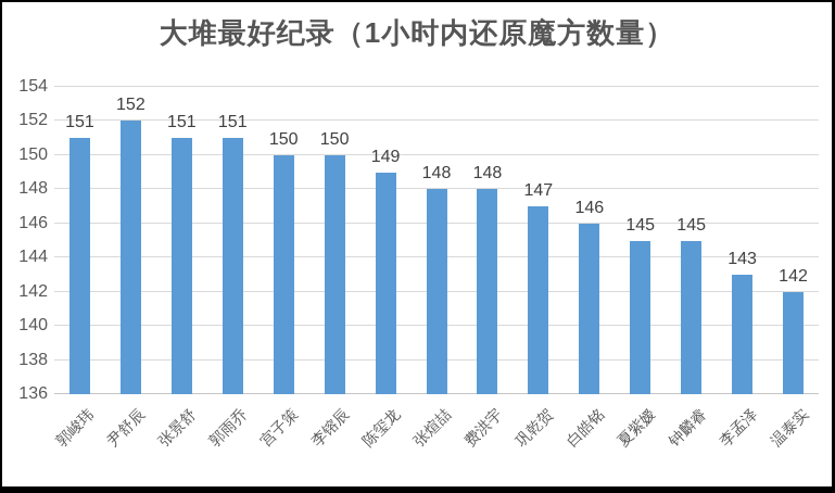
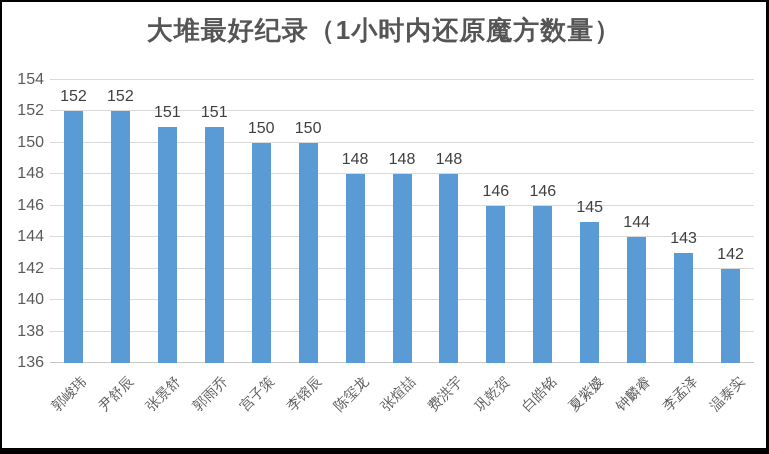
郭峻玮: 151 -> 152
陈玺龙: 149 -> 148
巩乾贺: 147 -> 146
钟麟睿: 145 -> 144
